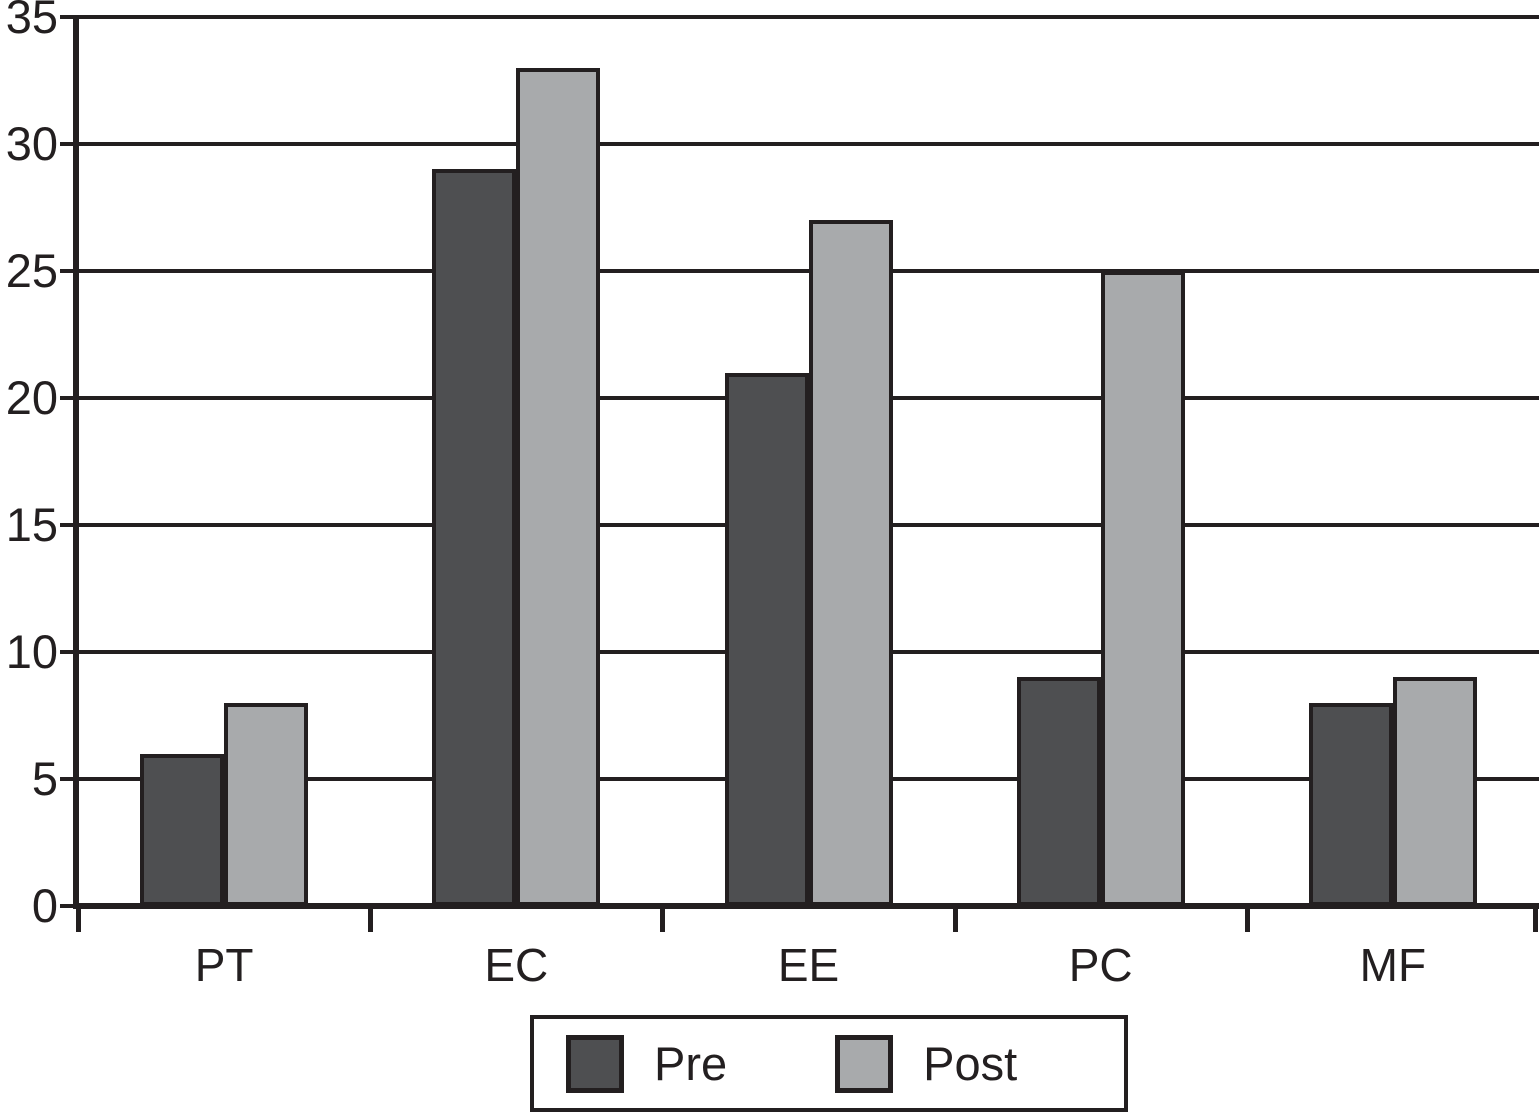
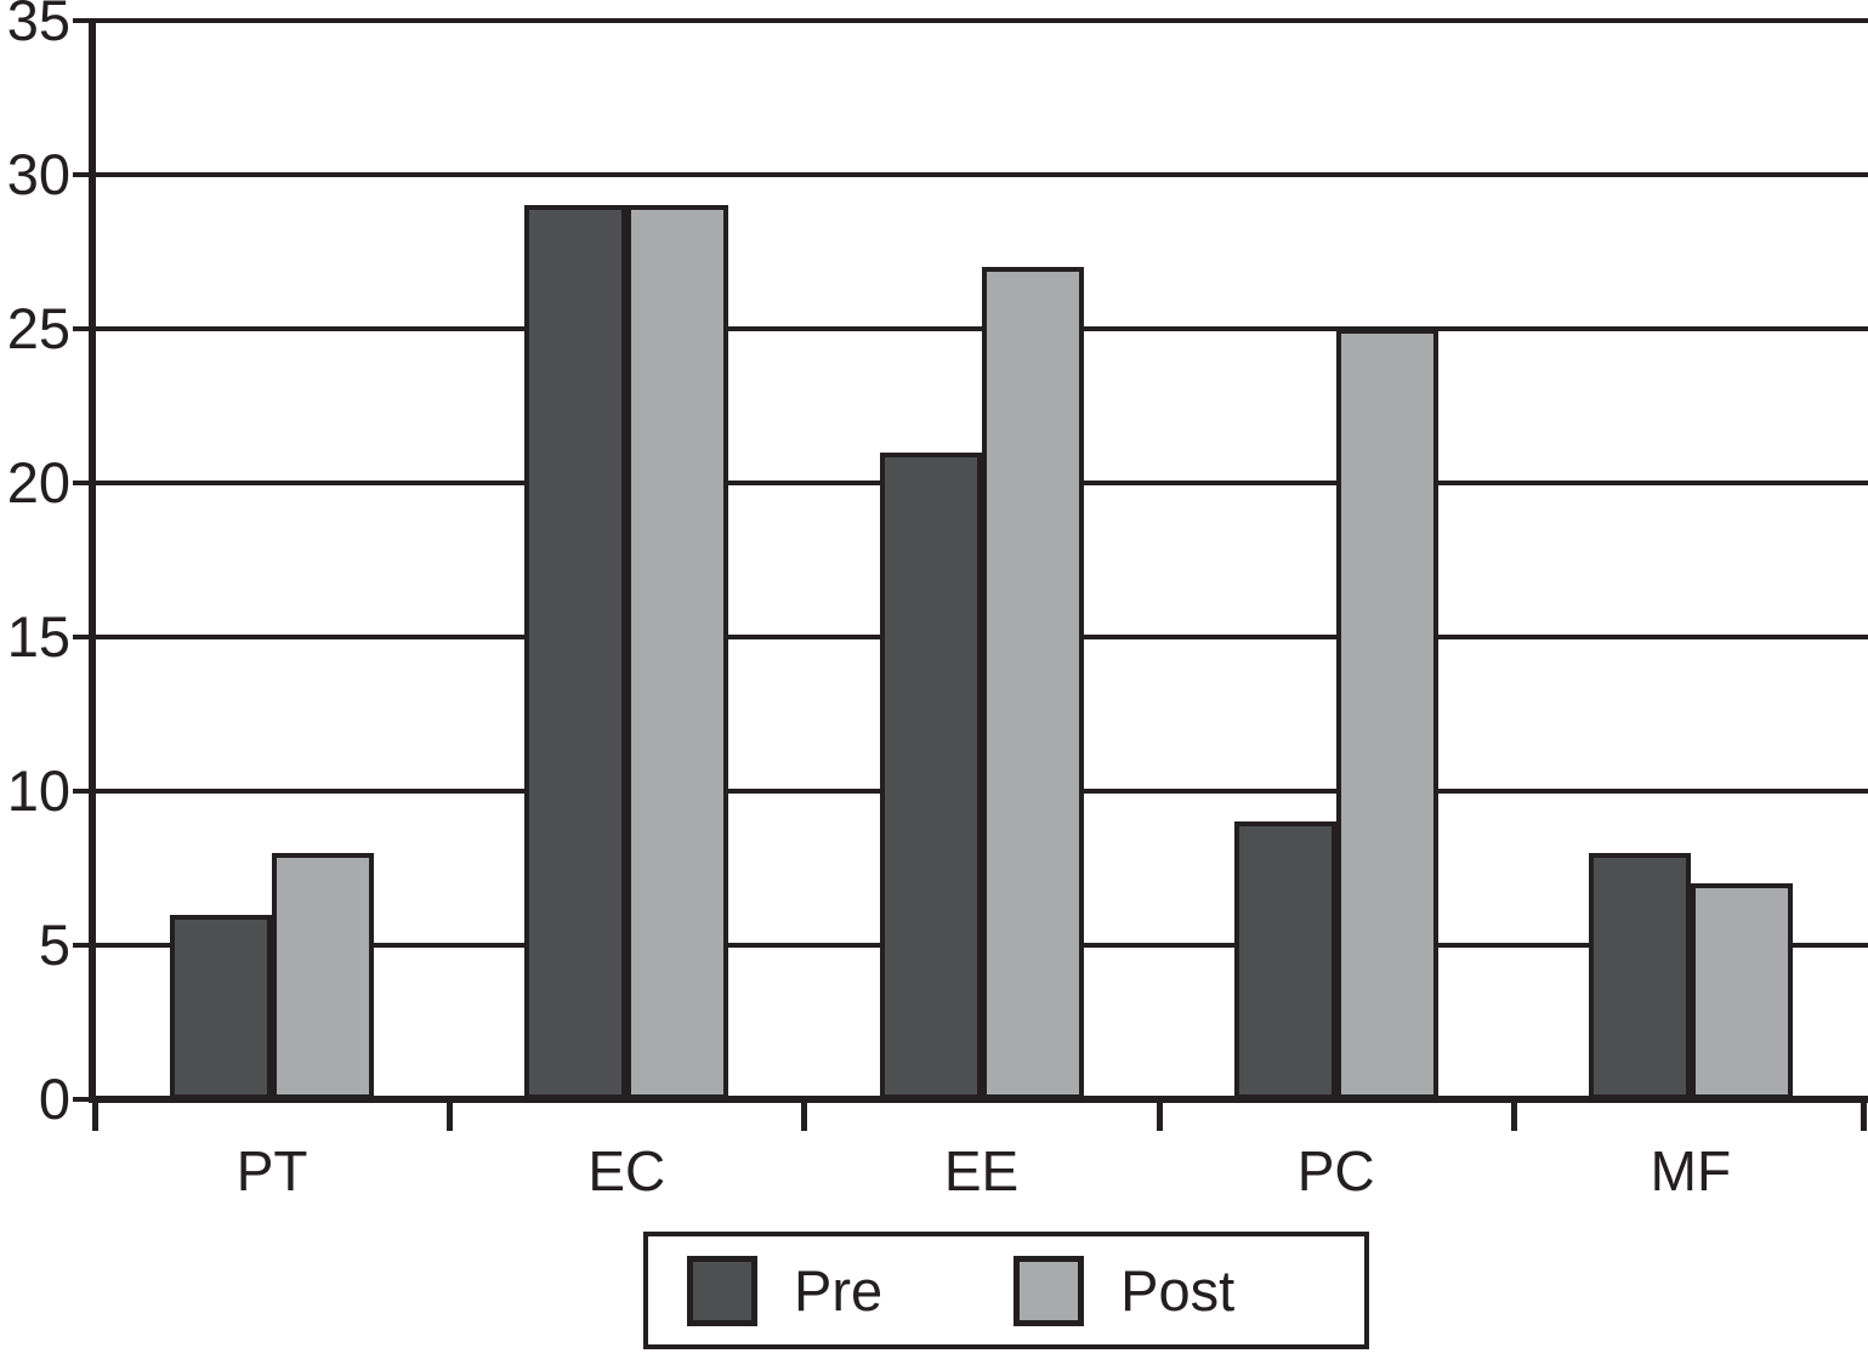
Post/EC: 33 -> 29
Post/MF: 9 -> 7
